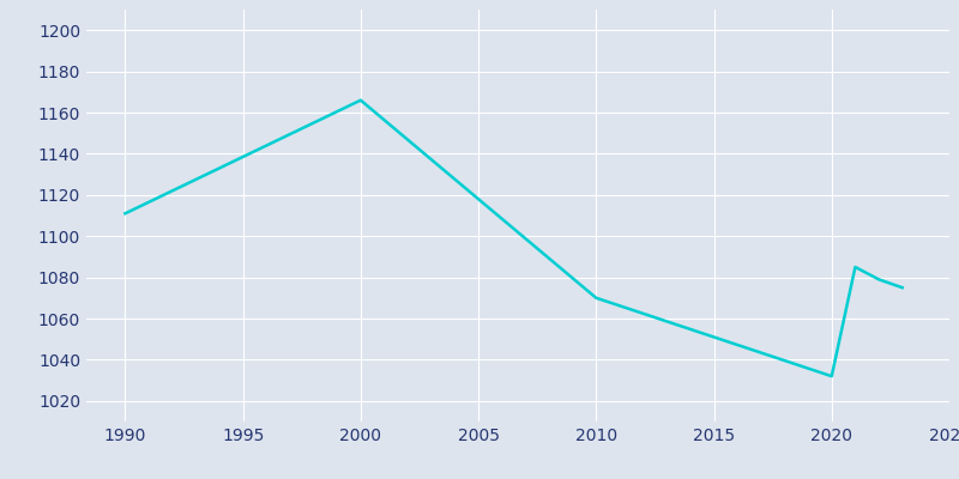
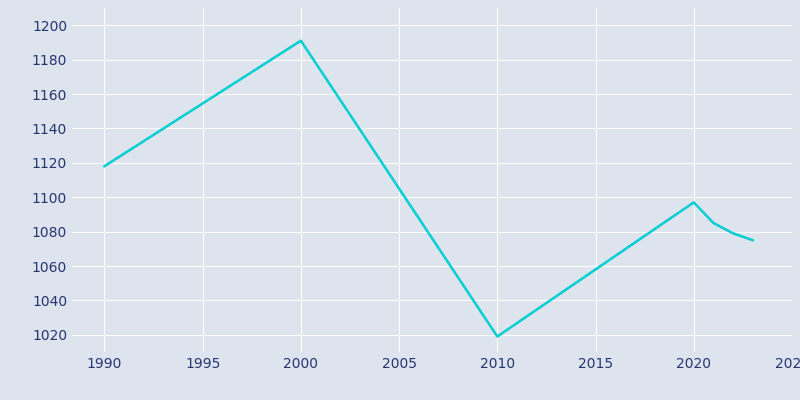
1990: 1111 -> 1118
2000: 1166 -> 1191
2010: 1070 -> 1019
2020: 1032 -> 1097
